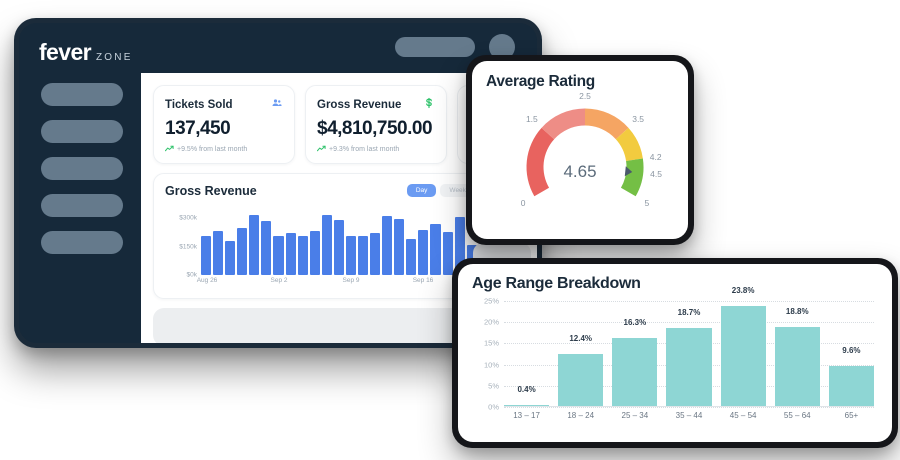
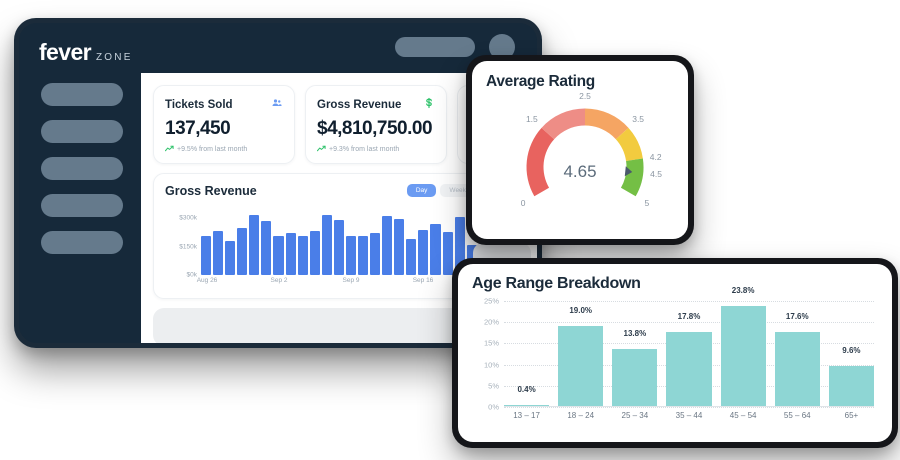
Age Range Breakdown/18 – 24: 12.4% -> 19.0%
Age Range Breakdown/25 – 34: 16.3% -> 13.8%
Age Range Breakdown/35 – 44: 18.7% -> 17.8%
Age Range Breakdown/55 – 64: 18.8% -> 17.6%
